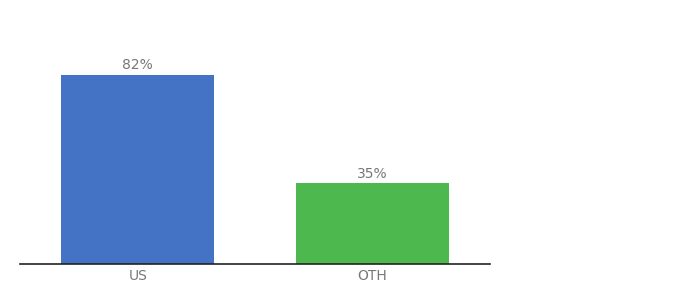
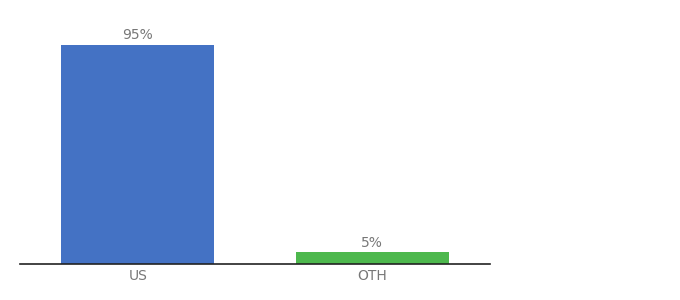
US: 82% -> 95%
OTH: 35% -> 5%
